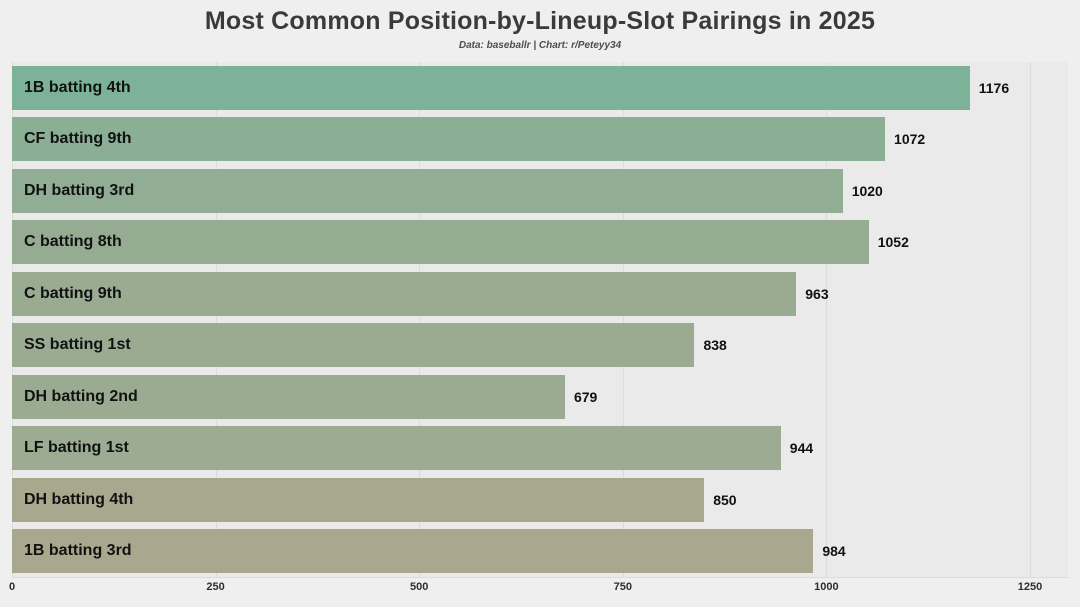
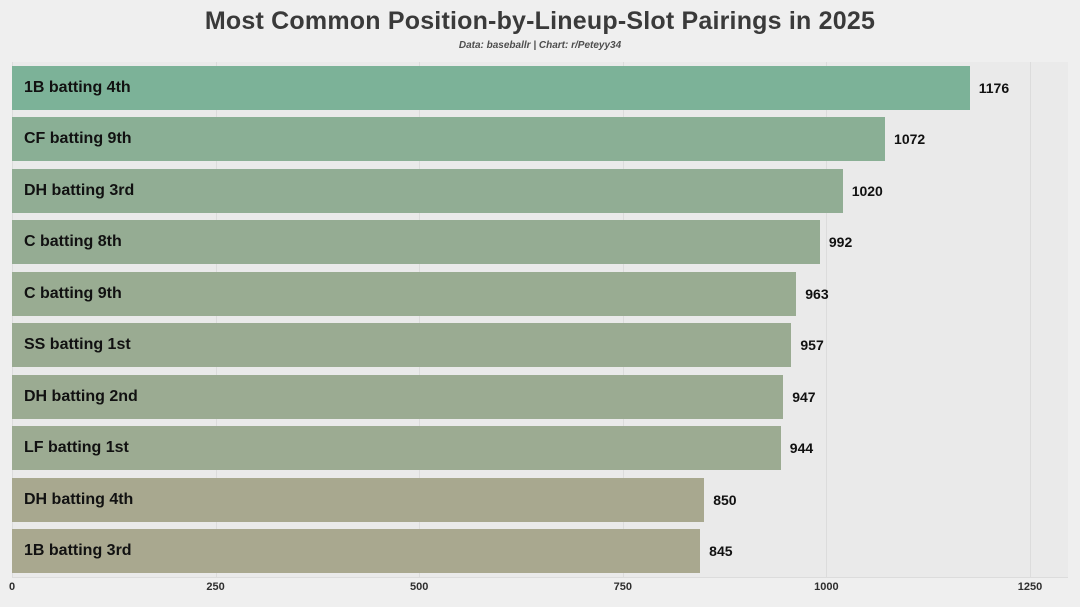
C batting 8th: 1052 -> 992
SS batting 1st: 838 -> 957
DH batting 2nd: 679 -> 947
1B batting 3rd: 984 -> 845
